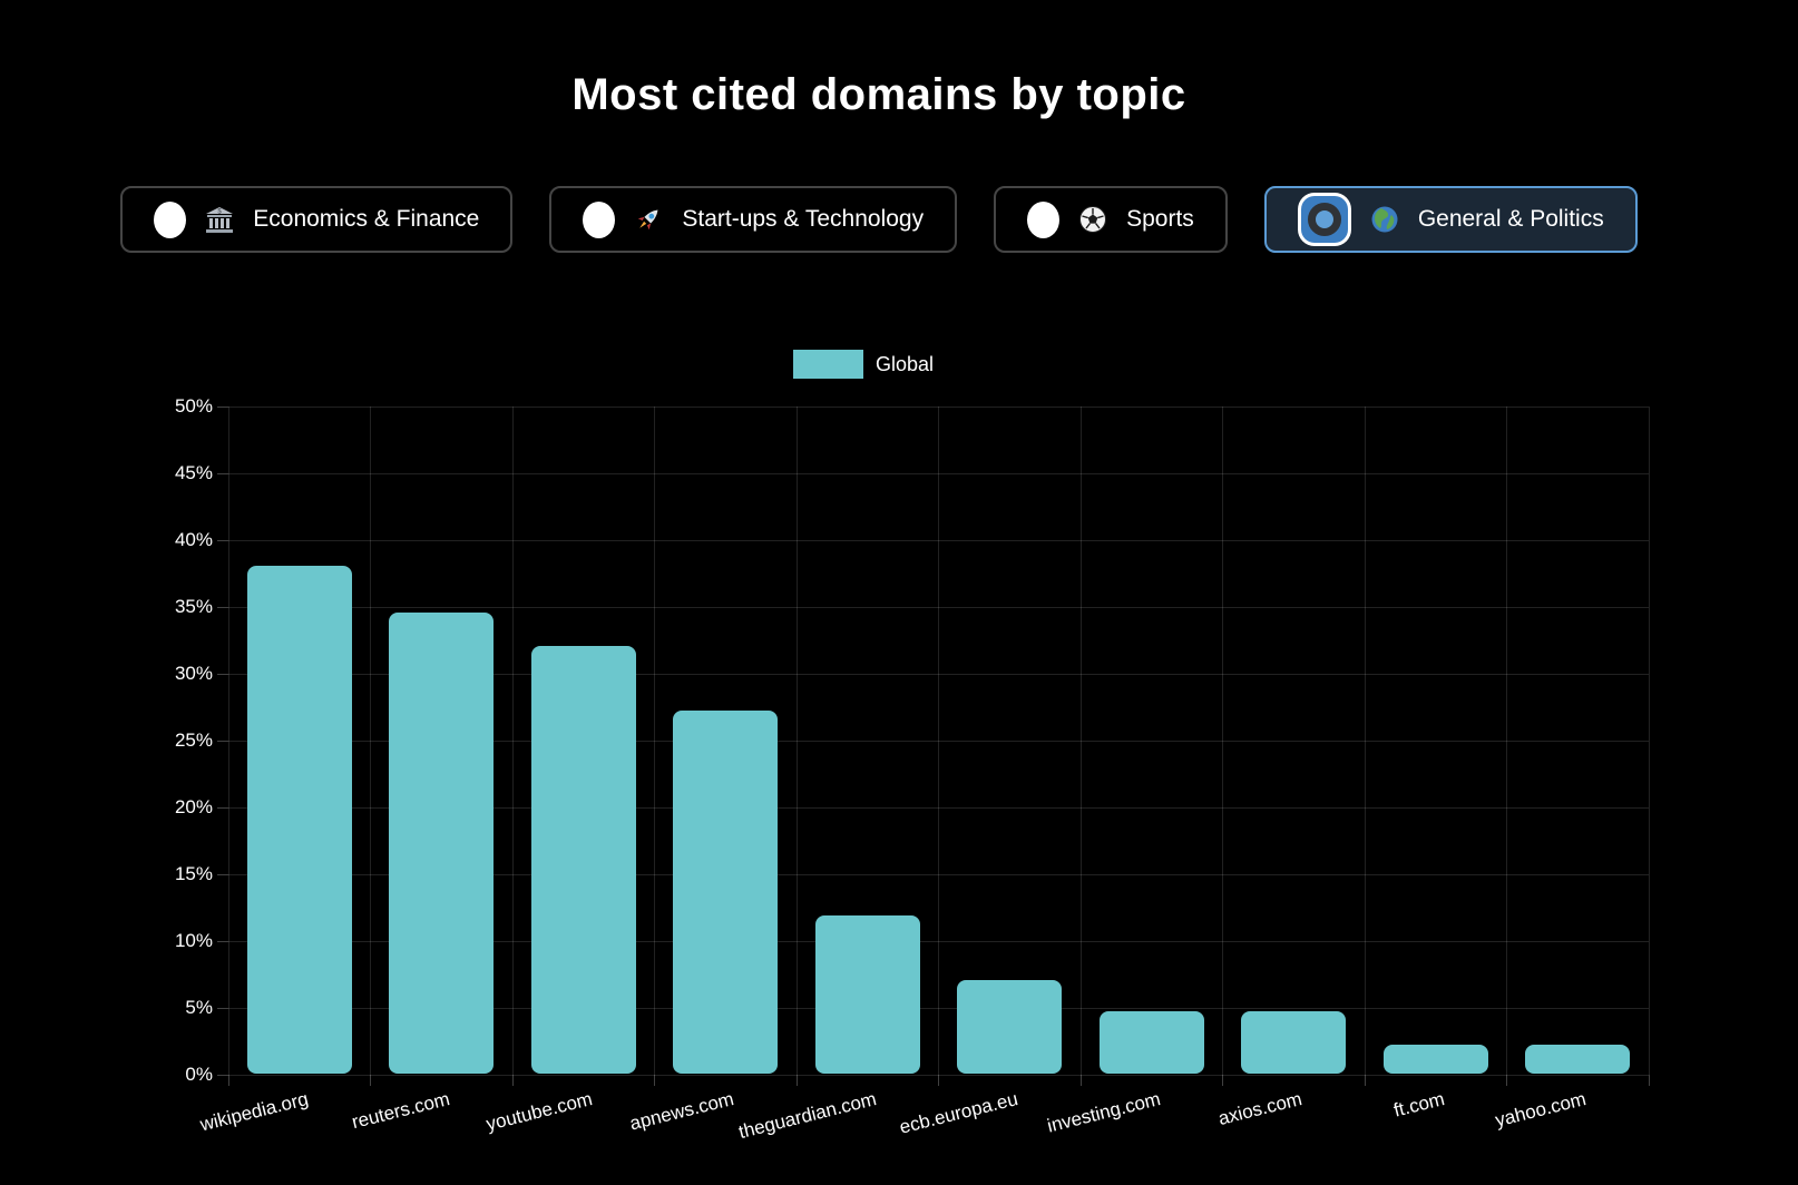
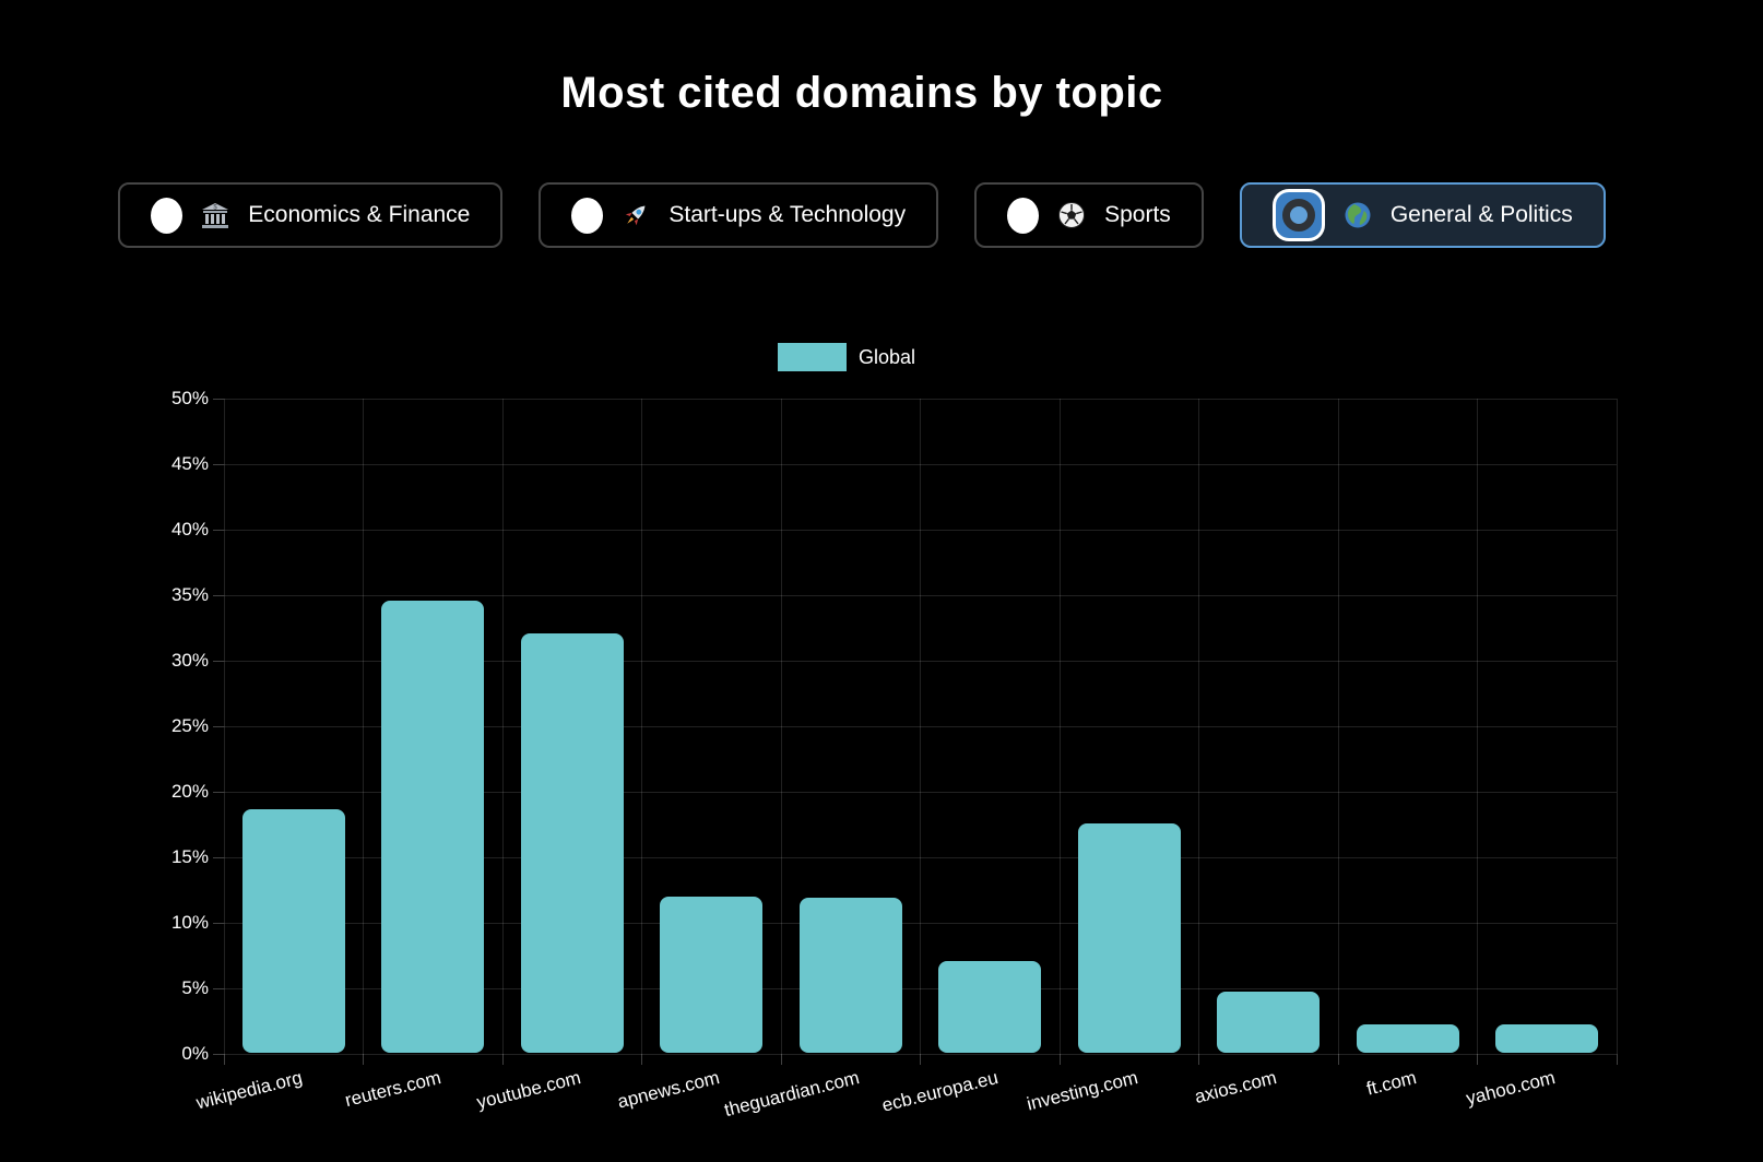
wikipedia.org: 38.0% -> 18.6%
apnews.com: 27.2% -> 11.9%
investing.com: 4.7% -> 17.5%
